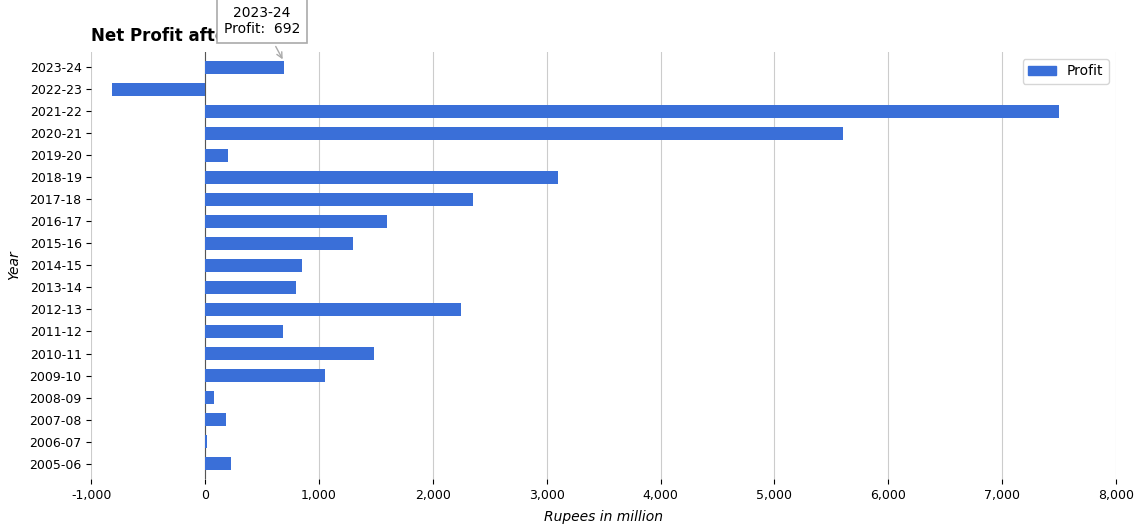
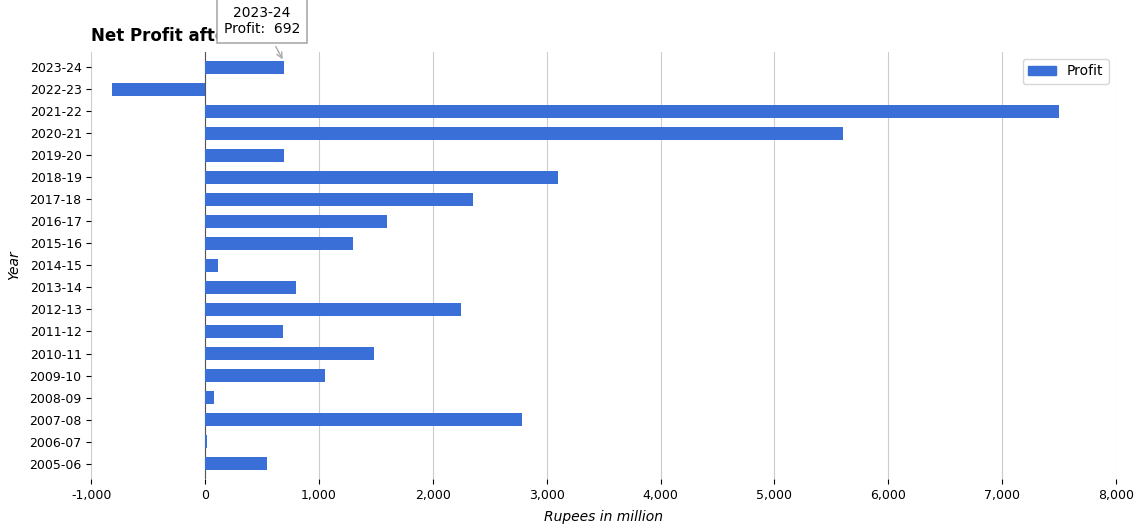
2019-20: 200 -> 690
2014-15: 850 -> 110
2007-08: 180 -> 2,780
2005-06: 230 -> 540
